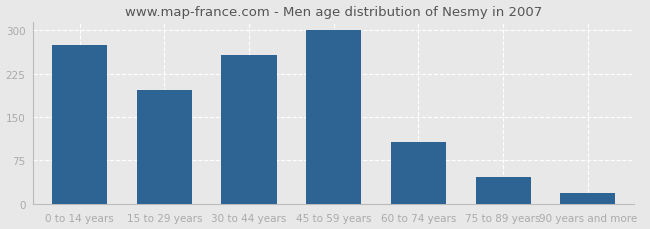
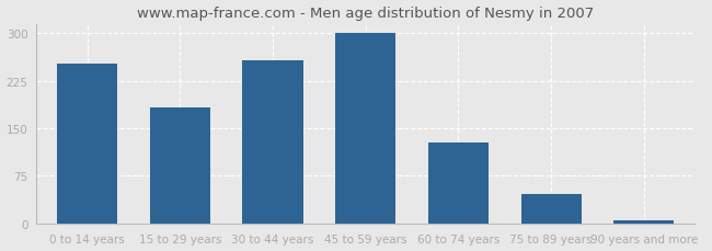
0 to 14 years: 274 -> 252
15 to 29 years: 196 -> 182
60 to 74 years: 106 -> 128
90 years and more: 18 -> 5
